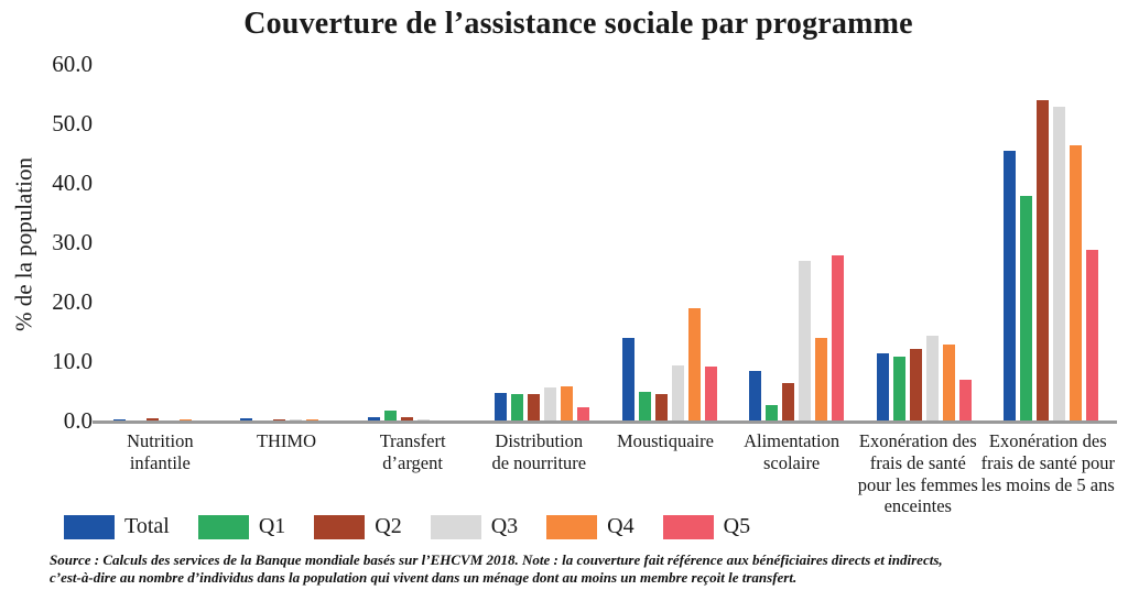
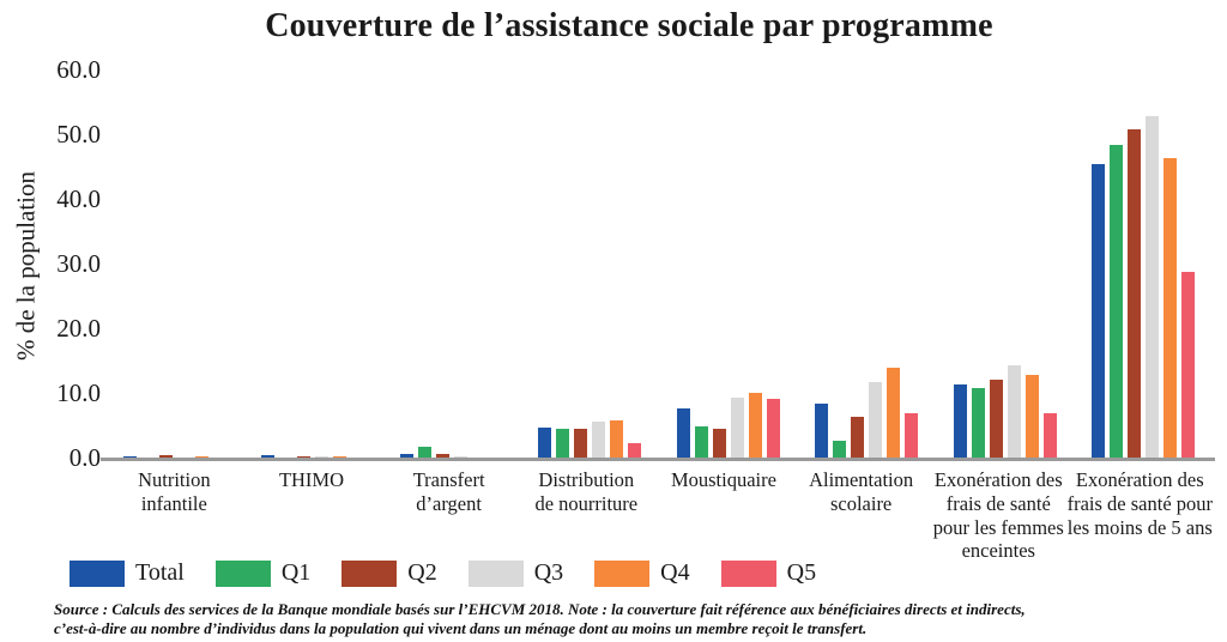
Total/Moustiquaire: 14 -> 8
Q4/Moustiquaire: 19 -> 10
Q3/Alimentation scolaire: 27 -> 12
Q5/Alimentation scolaire: 28 -> 7
Q1/Exonération des frais de santé pour les moins de 5 ans: 38 -> 48
Q2/Exonération des frais de santé pour les moins de 5 ans: 54 -> 51
